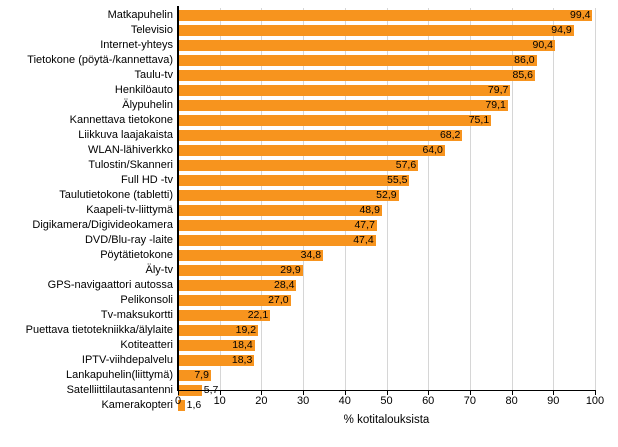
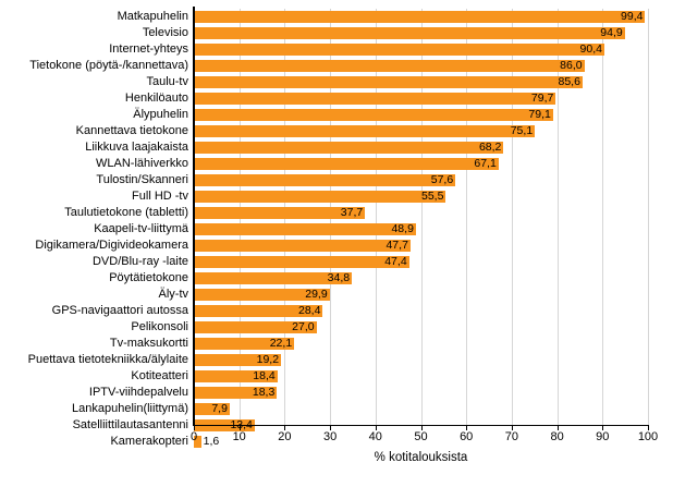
WLAN-lähiverkko: 64,0 -> 67,1
Taulutietokone (tabletti): 52,9 -> 37,7
Satelliittilautasantenni: 5,7 -> 13,4
